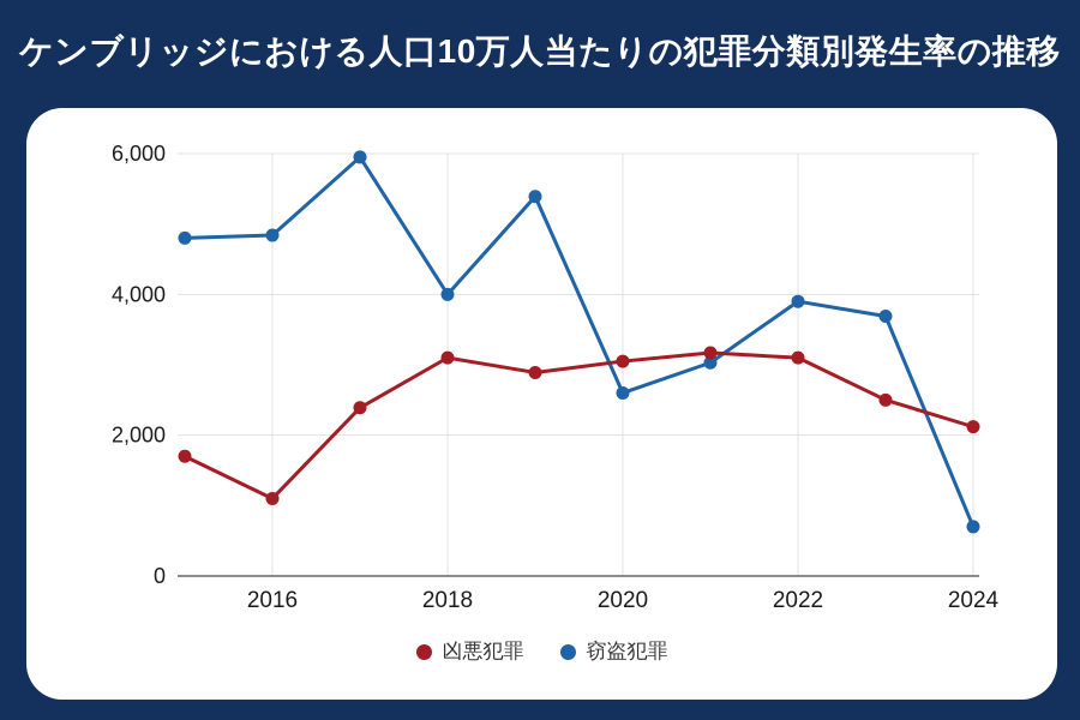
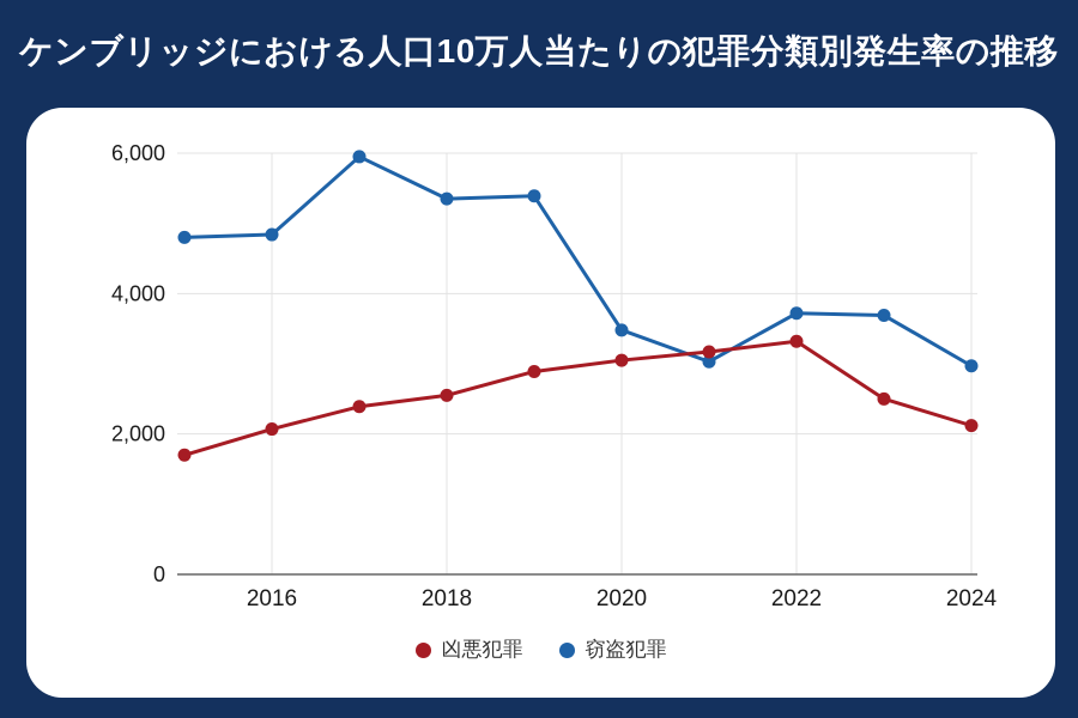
凶悪犯罪/2016: 1100 -> 2100
凶悪犯罪/2018: 3100 -> 2600
窃盗犯罪/2018: 4000 -> 5400
窃盗犯罪/2020: 2600 -> 3500
凶悪犯罪/2022: 3100 -> 3300
窃盗犯罪/2022: 3900 -> 3700
窃盗犯罪/2024: 700 -> 3000
